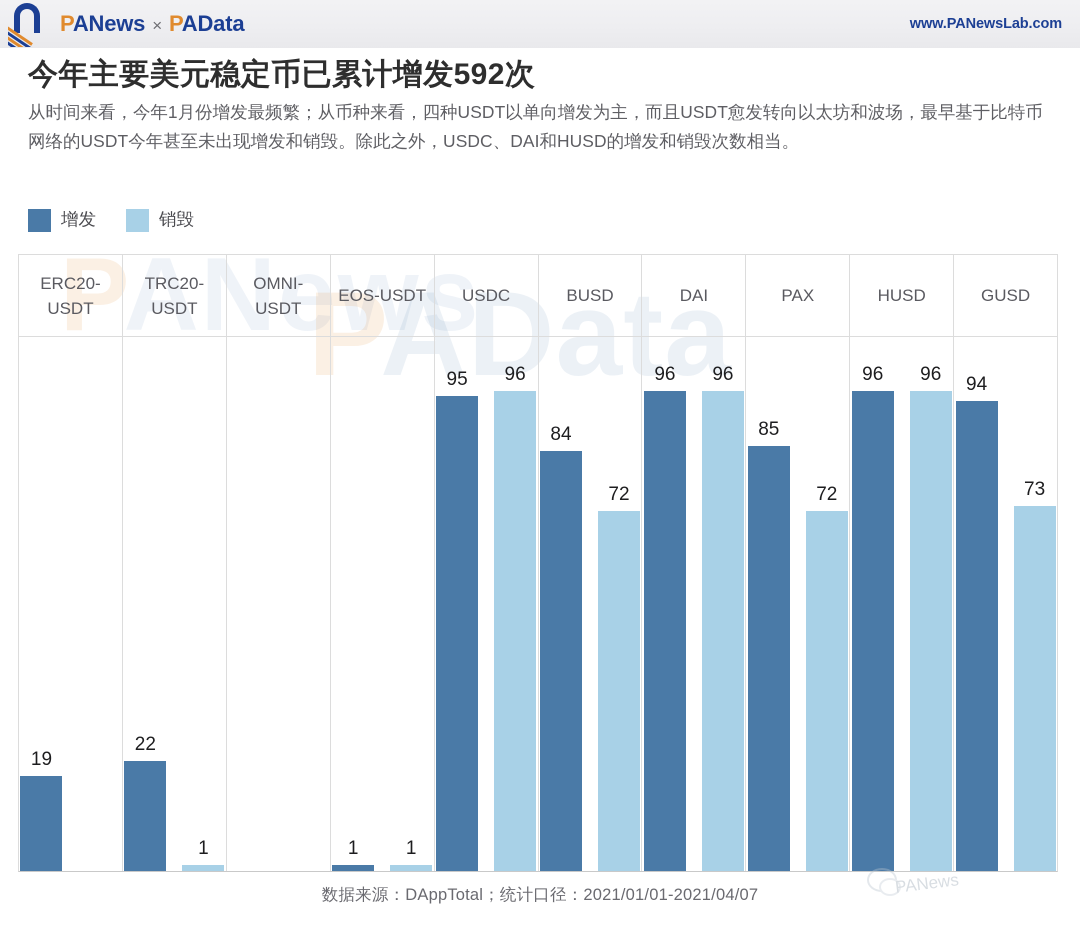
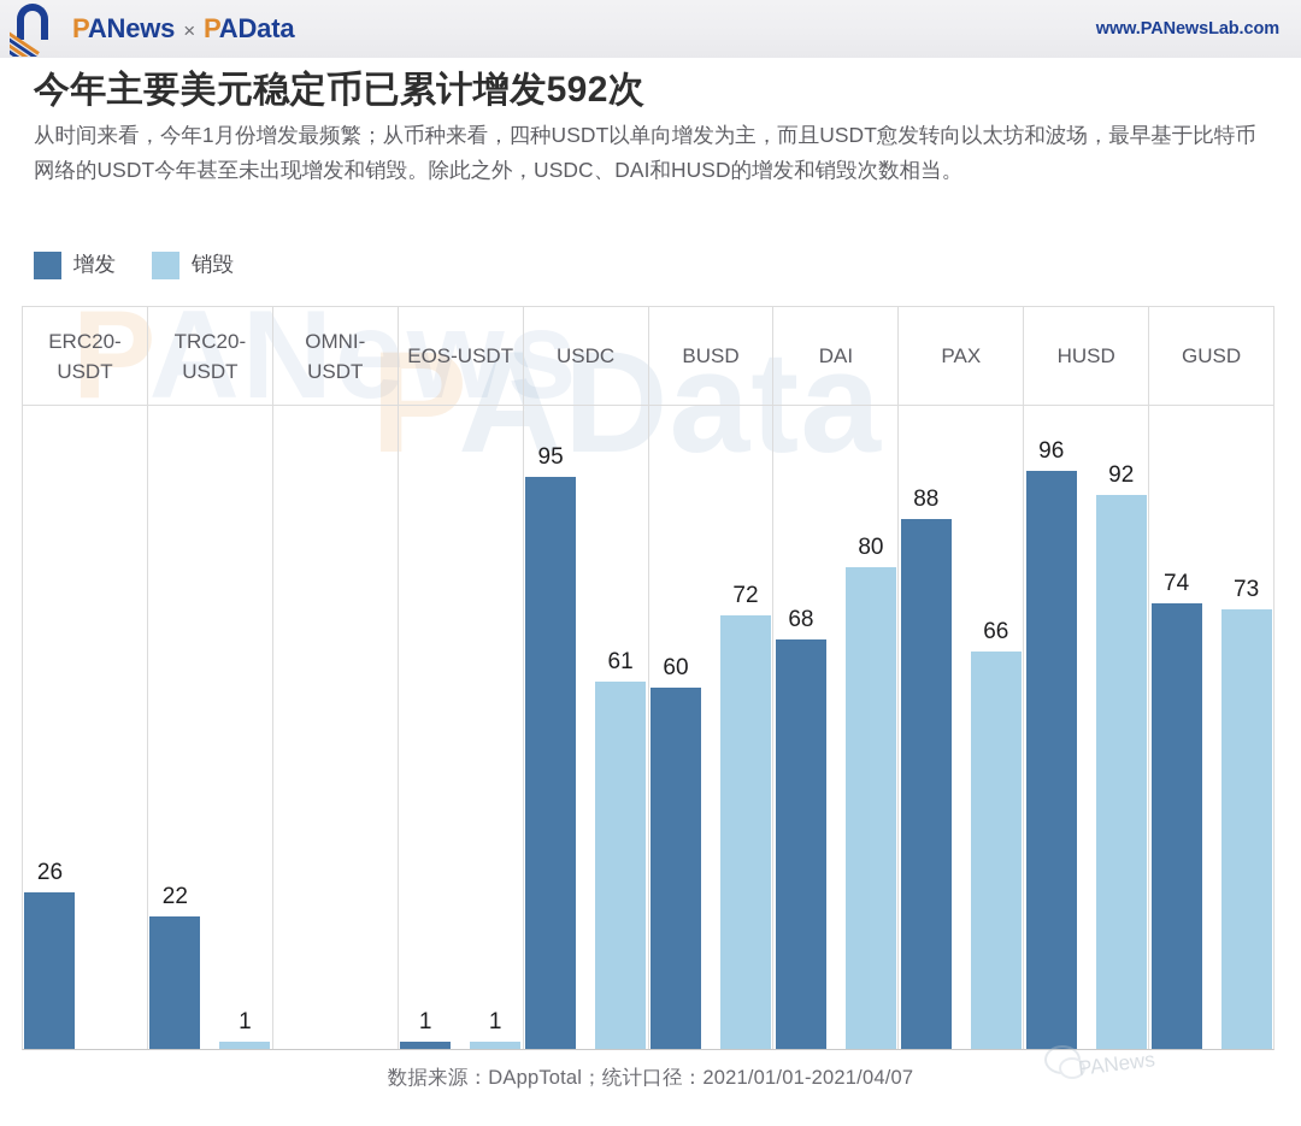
增发/ERC20-USDT: 19 -> 26
销毁/USDC: 96 -> 61
增发/BUSD: 84 -> 60
增发/DAI: 96 -> 68
销毁/DAI: 96 -> 80
增发/PAX: 85 -> 88
销毁/PAX: 72 -> 66
销毁/HUSD: 96 -> 92
增发/GUSD: 94 -> 74
